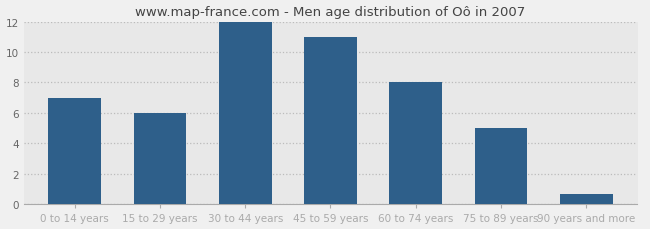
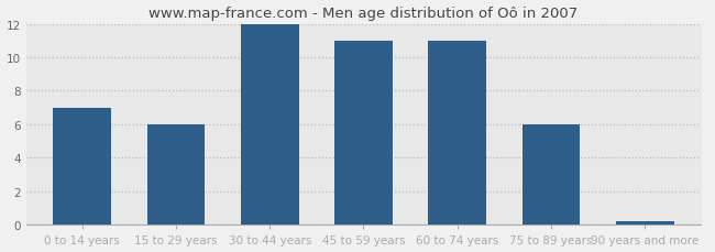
60 to 74 years: 8.0 -> 11.0
75 to 89 years: 5.0 -> 6.0
90 years and more: 0.7 -> 0.2
